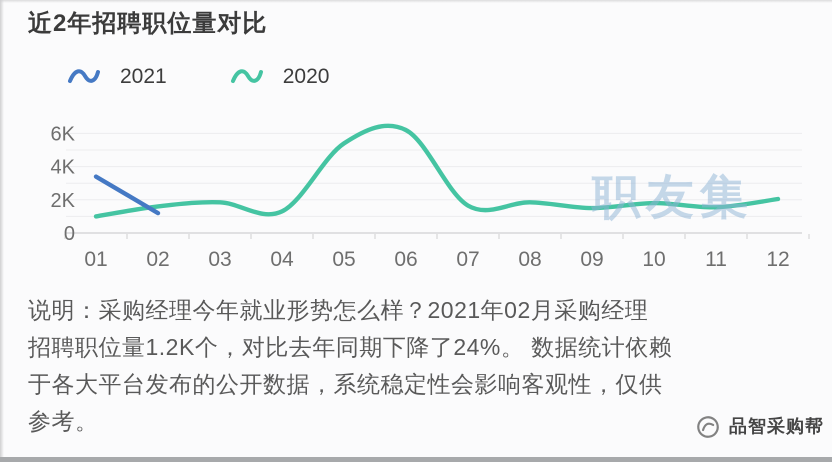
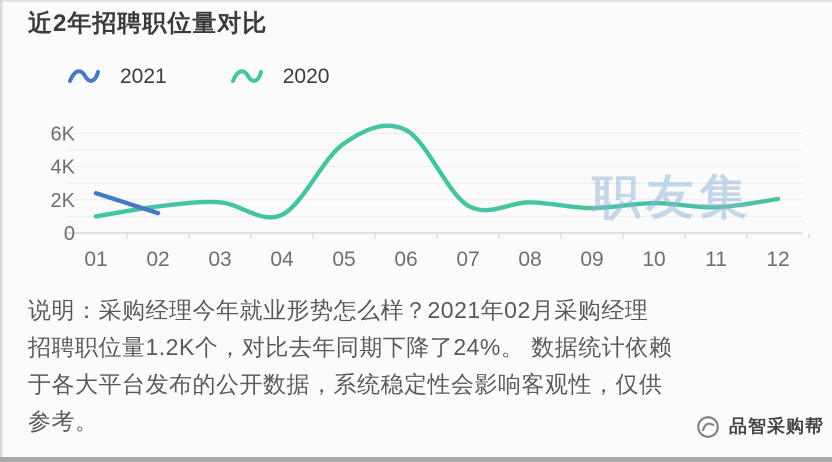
2021/01: 3.4K -> 2.4K
2020/04: 1.3K -> 1.1K
